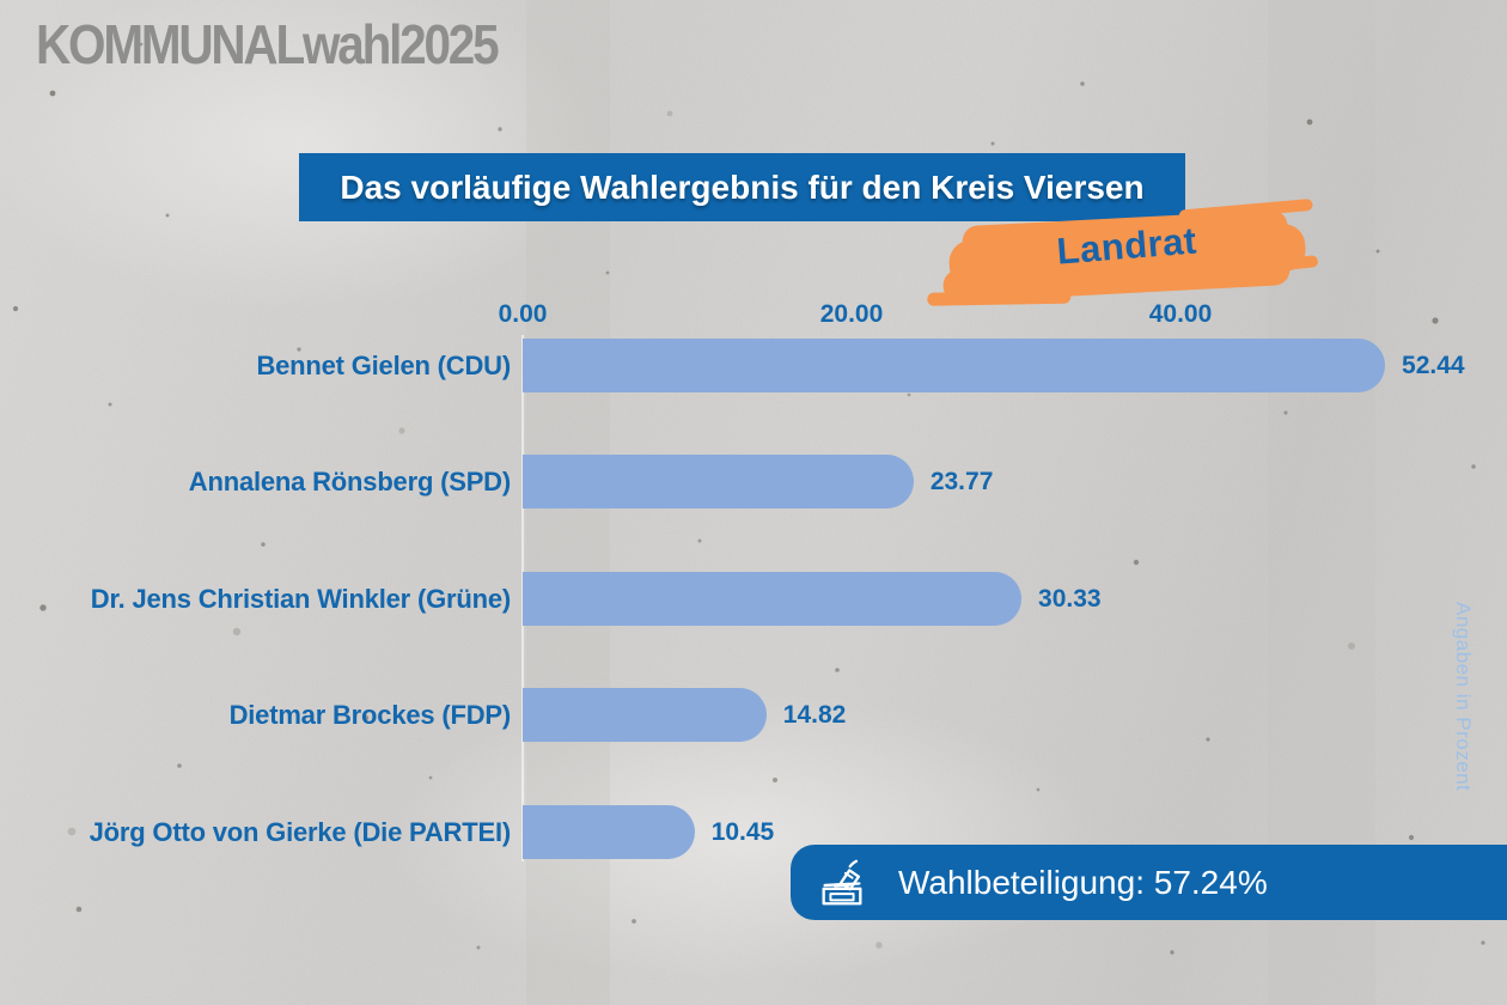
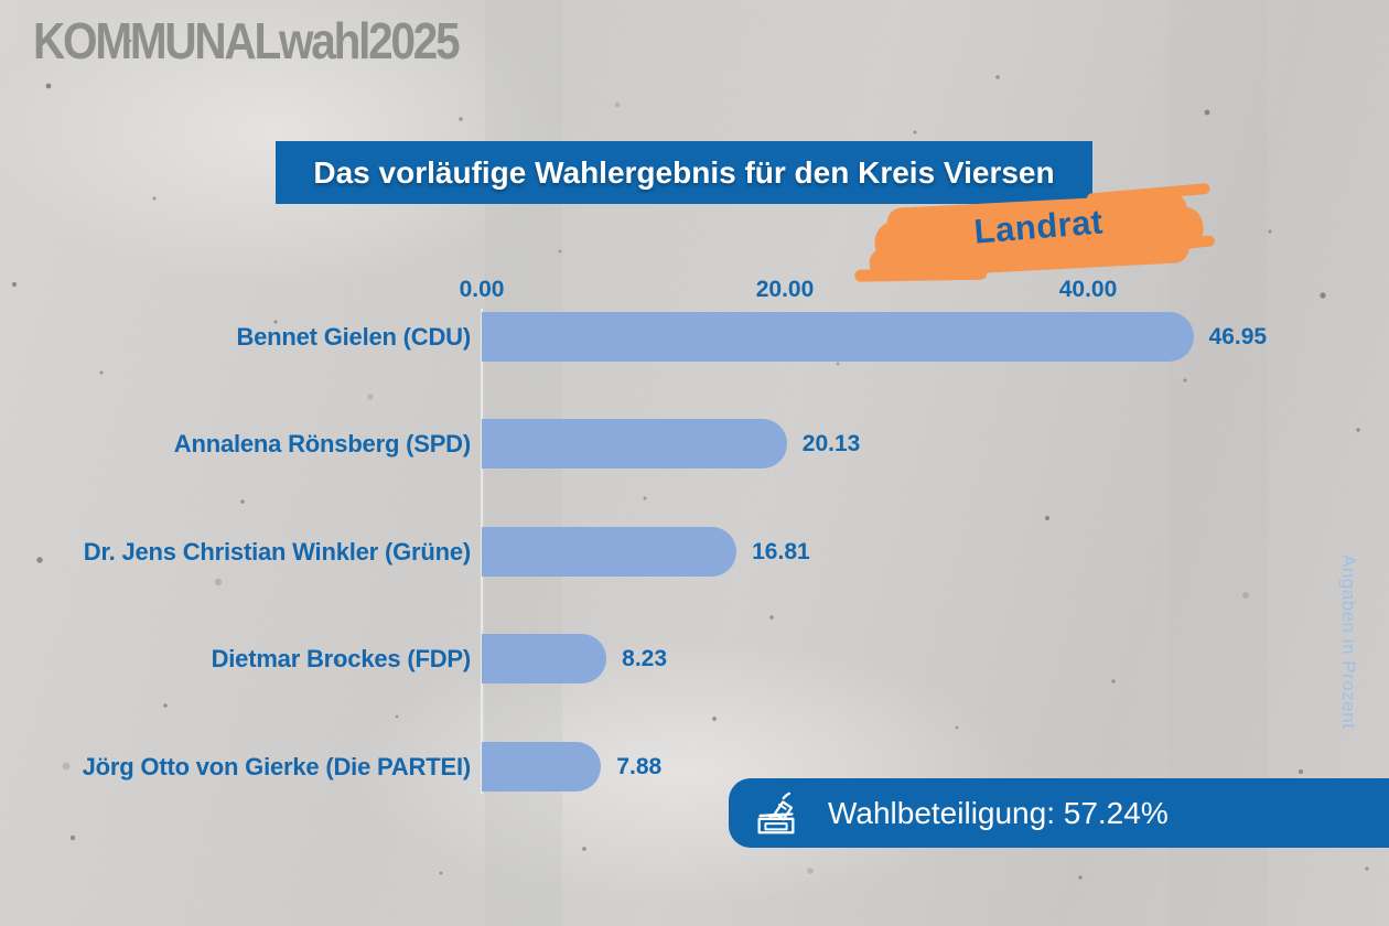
Bennet Gielen (CDU): 52.44 -> 46.95
Annalena Rönsberg (SPD): 23.77 -> 20.13
Dr. Jens Christian Winkler (Grüne): 30.33 -> 16.81
Dietmar Brockes (FDP): 14.82 -> 8.23
Jörg Otto von Gierke (Die PARTEI): 10.45 -> 7.88
